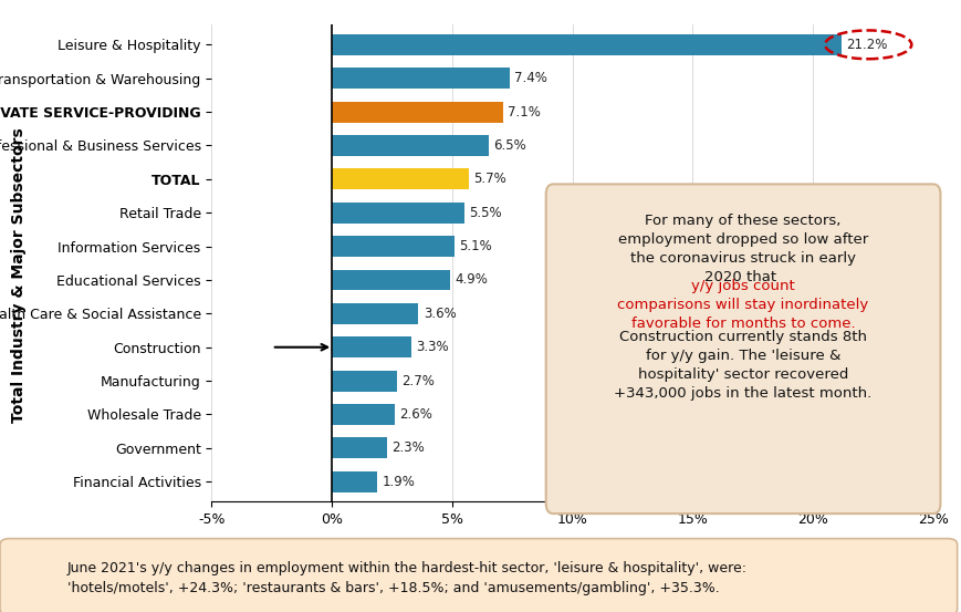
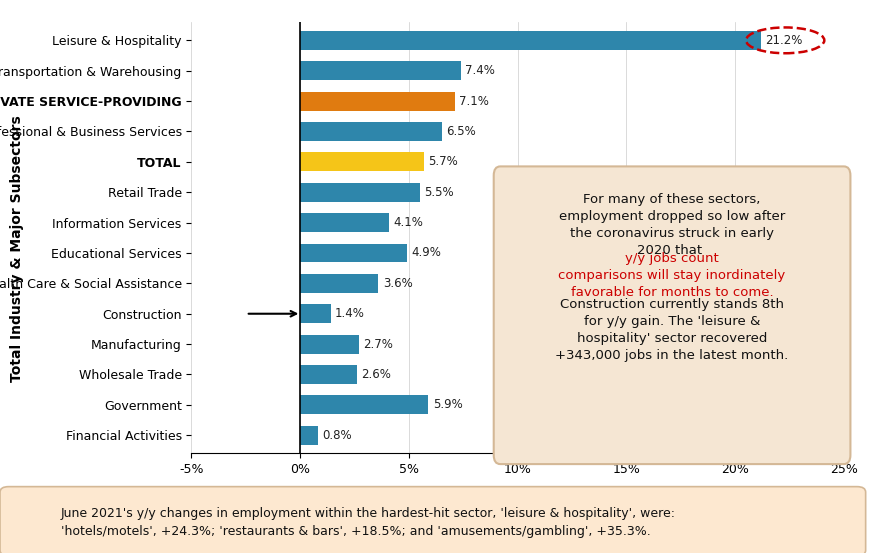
Information Services: 5.1% -> 4.1%
Construction: 3.3% -> 1.4%
Government: 2.3% -> 5.9%
Financial Activities: 1.9% -> 0.8%
